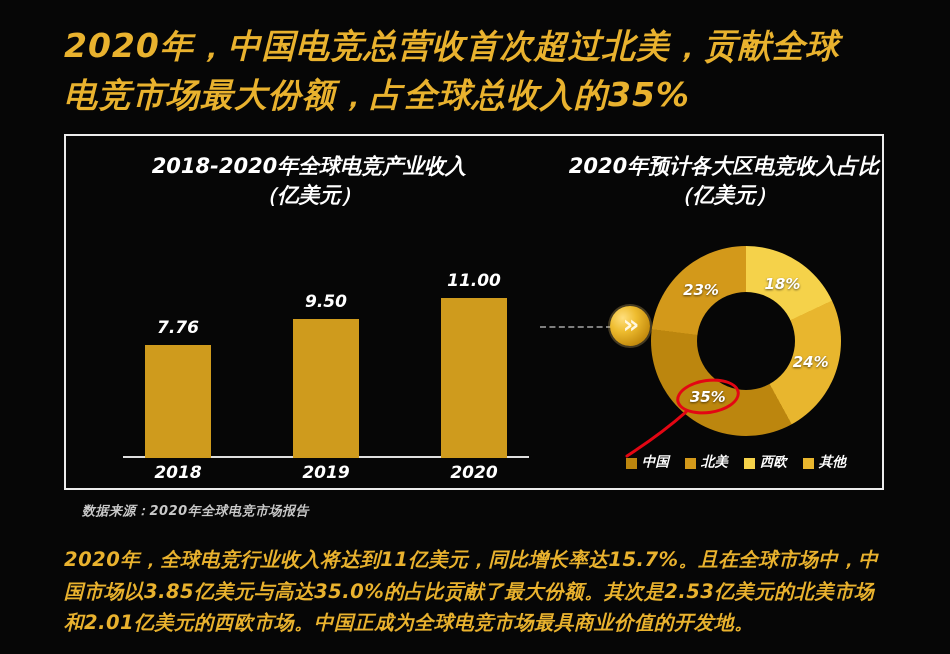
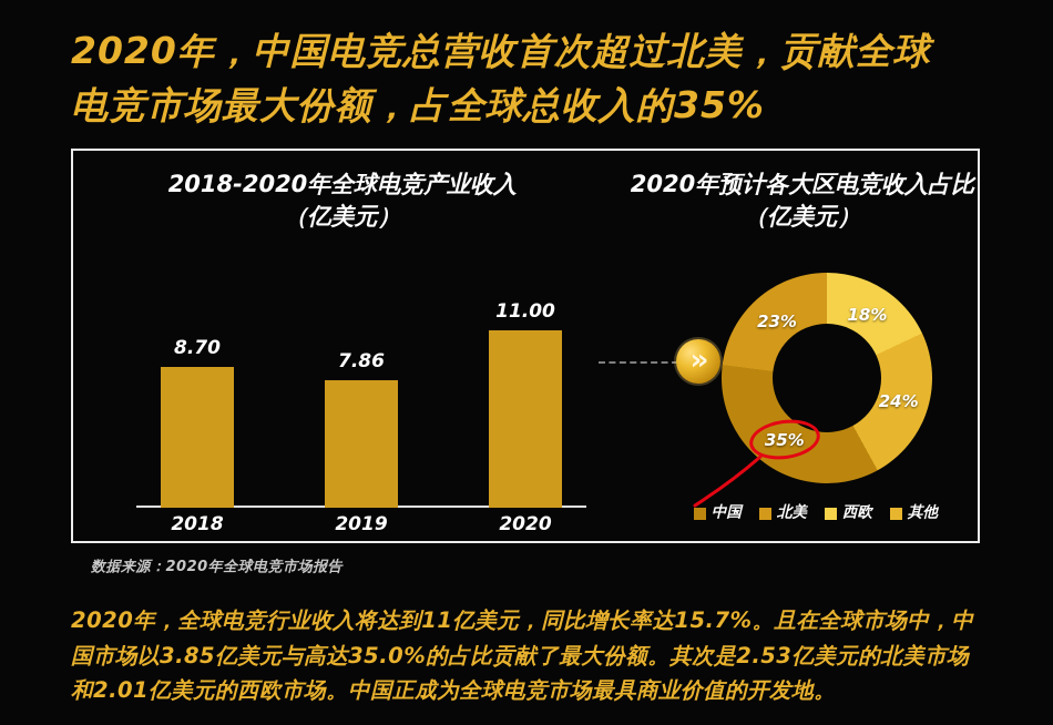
2018-2020年全球电竞产业收入/2018: 7.76 -> 8.70
2018-2020年全球电竞产业收入/2019: 9.50 -> 7.86
